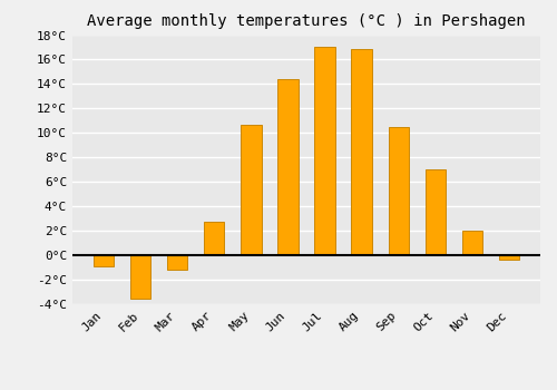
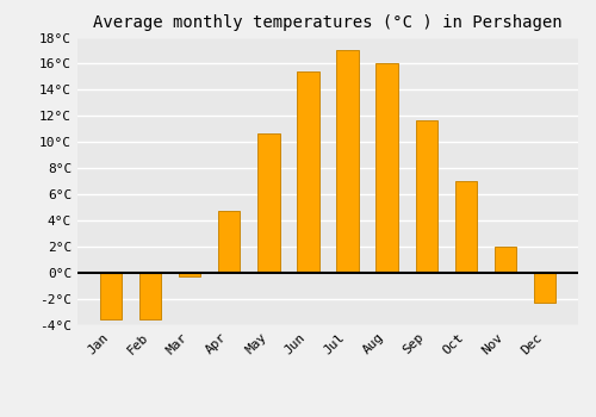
Jan: -0.9°C -> -3.5°C
Mar: -1.2°C -> -0.3°C
Apr: 2.7°C -> 4.7°C
Jun: 14.4°C -> 15.4°C
Aug: 16.9°C -> 16.0°C
Sep: 10.5°C -> 11.7°C
Dec: -0.4°C -> -2.3°C
